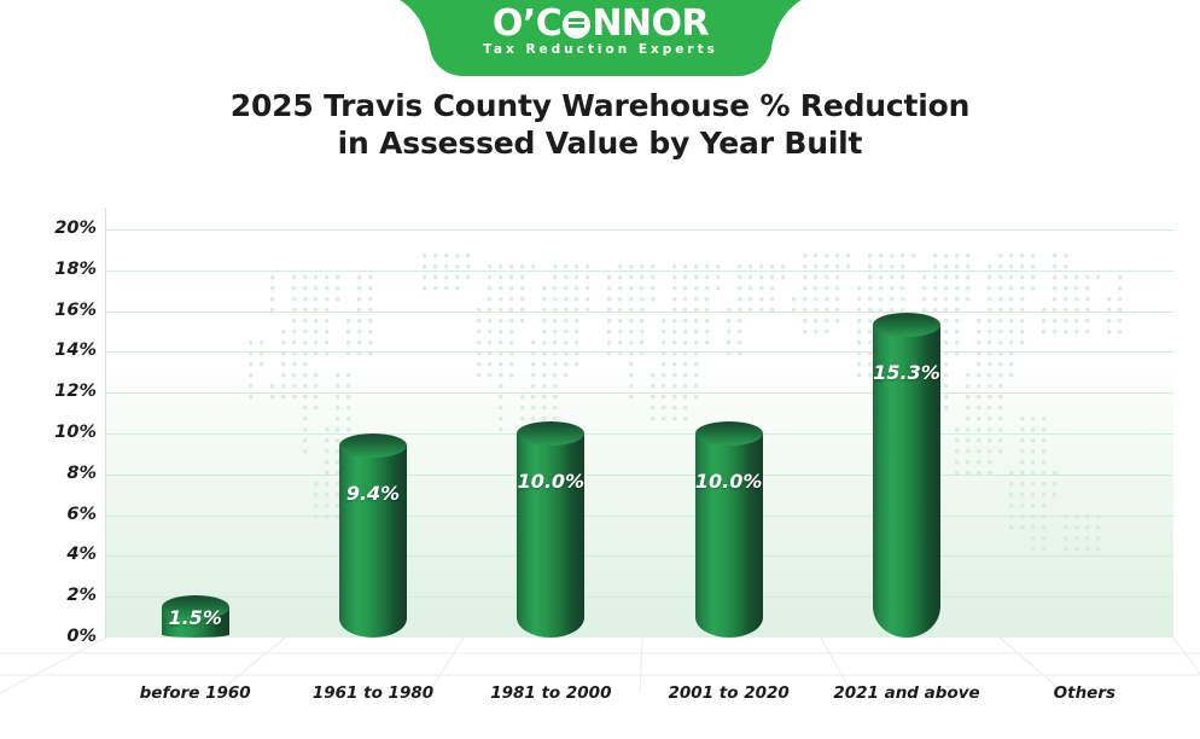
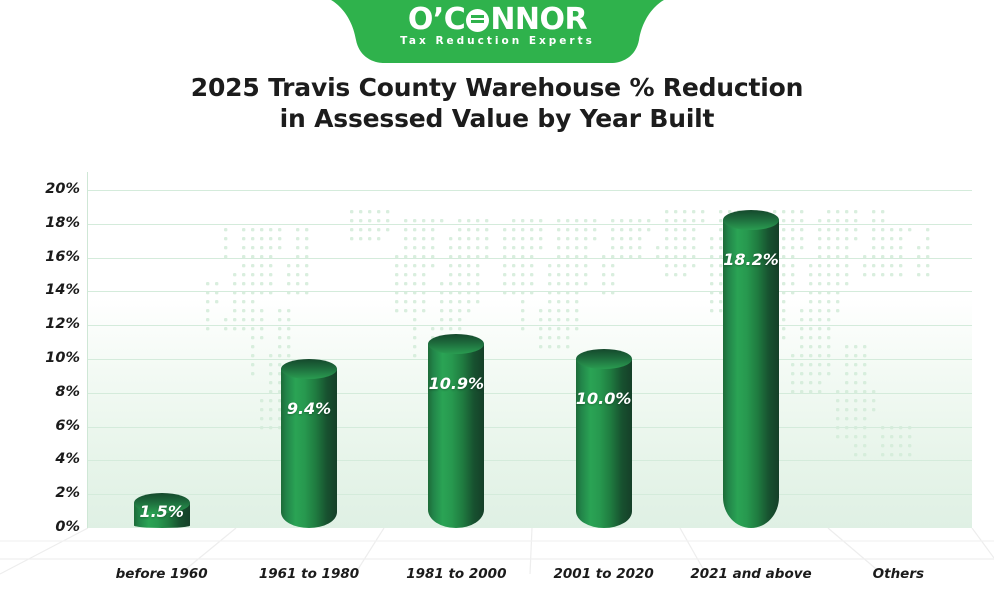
1981 to 2000: 10.0% -> 10.9%
2021 and above: 15.3% -> 18.2%
